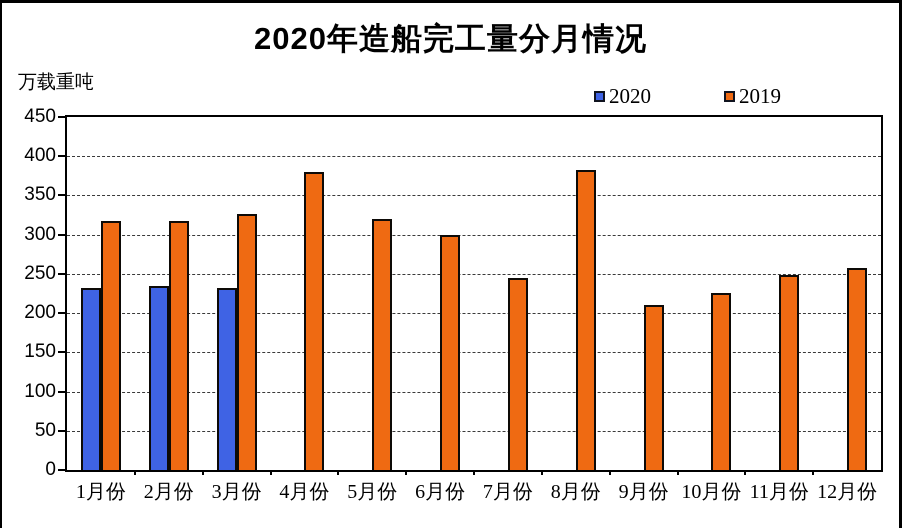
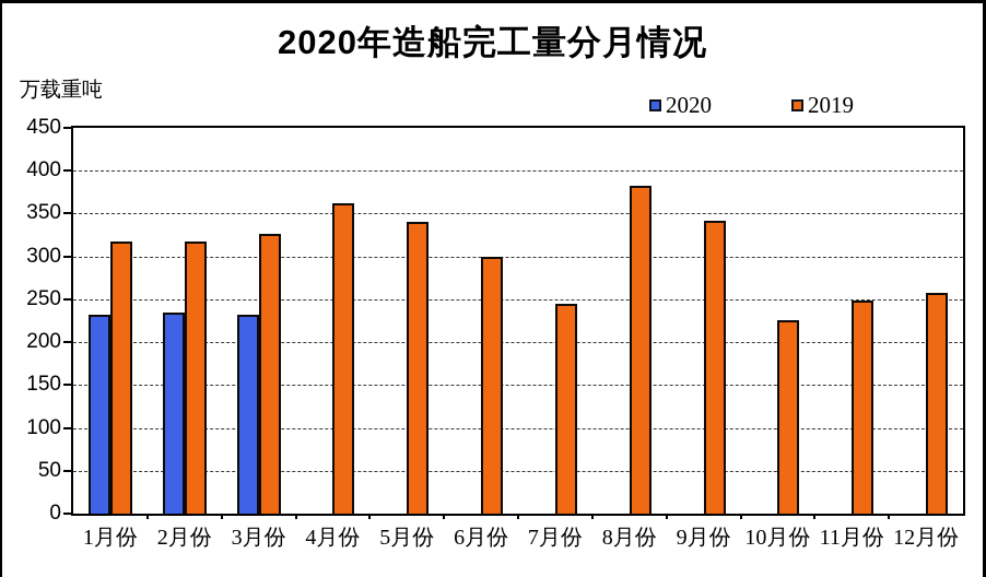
2019/4月份: 380 -> 360
2019/5月份: 320 -> 340
2019/9月份: 210 -> 340
